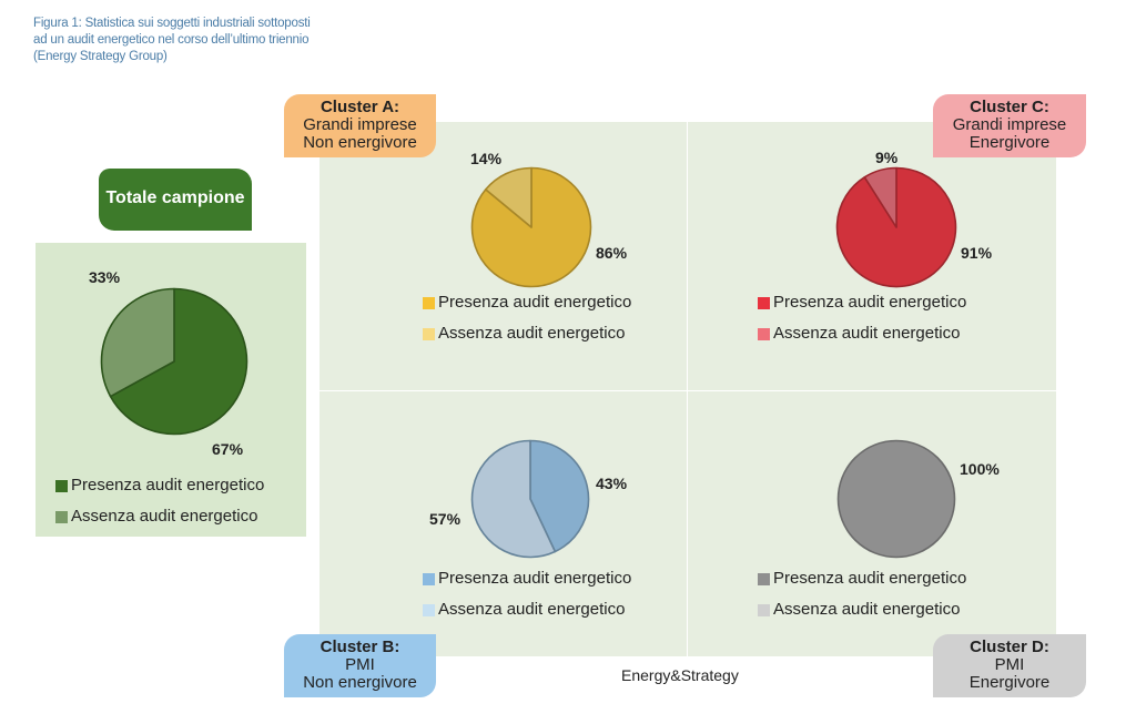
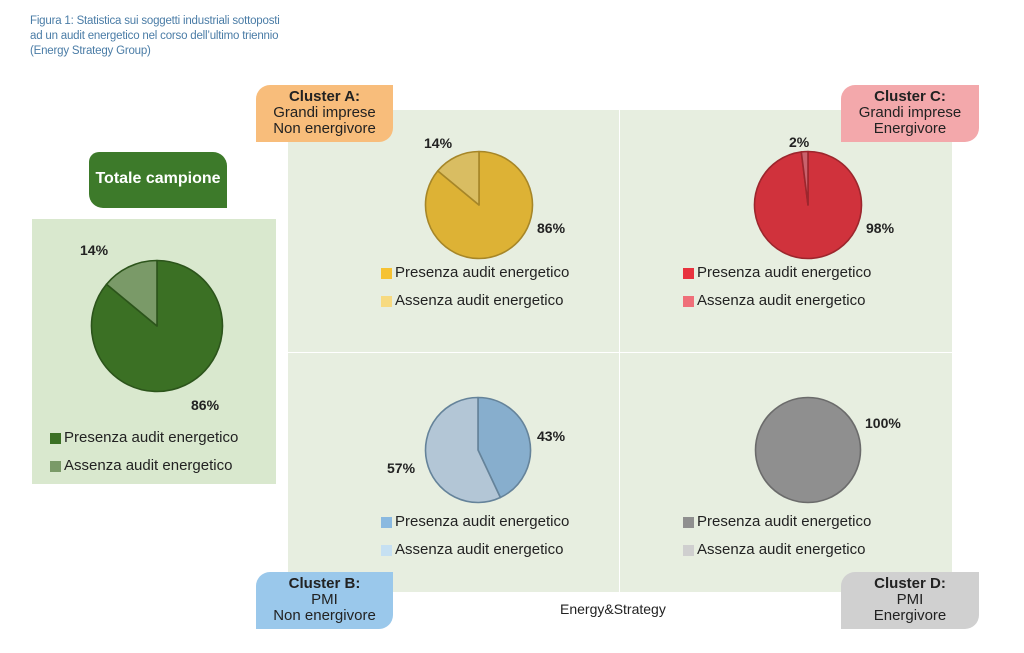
Totale campione/Presenza audit energetico: 67% -> 86%
Totale campione/Assenza audit energetico: 33% -> 14%
Cluster C: Grandi imprese Energivore/Presenza audit energetico: 91% -> 98%
Cluster C: Grandi imprese Energivore/Assenza audit energetico: 9% -> 2%
